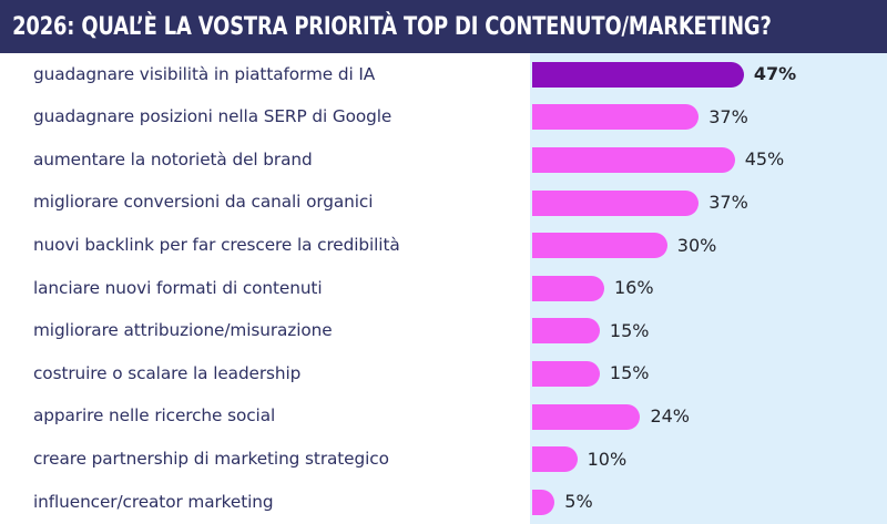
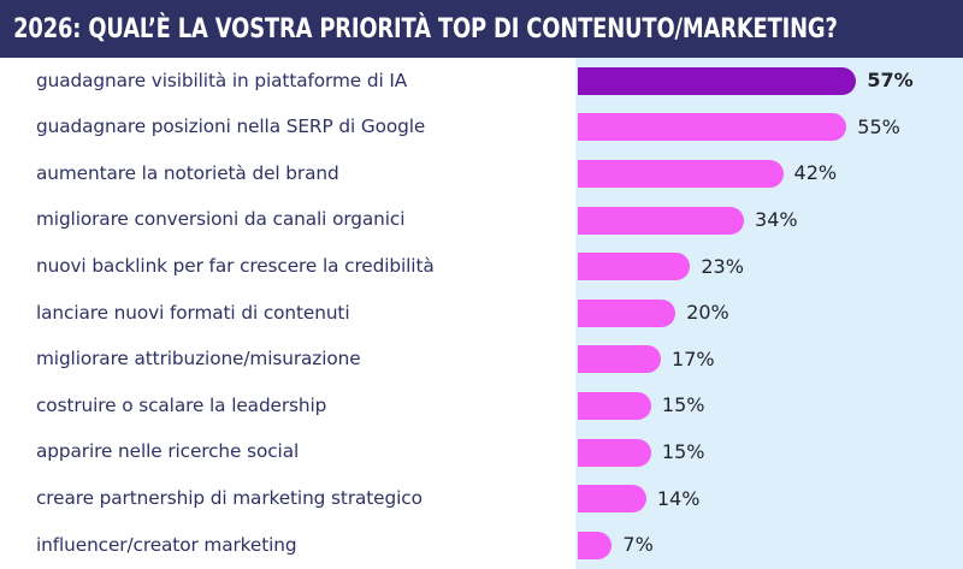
guadagnare visibilità in piattaforme di IA: 47% -> 57%
guadagnare posizioni nella SERP di Google: 37% -> 55%
aumentare la notorietà del brand: 45% -> 42%
migliorare conversioni da canali organici: 37% -> 34%
nuovi backlink per far crescere la credibilità: 30% -> 23%
lanciare nuovi formati di contenuti: 16% -> 20%
migliorare attribuzione/misurazione: 15% -> 17%
apparire nelle ricerche social: 24% -> 15%
creare partnership di marketing strategico: 10% -> 14%
influencer/creator marketing: 5% -> 7%
